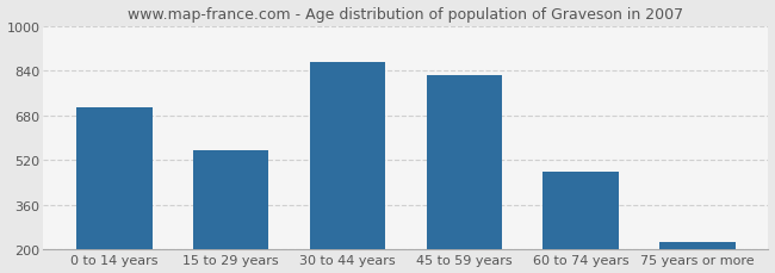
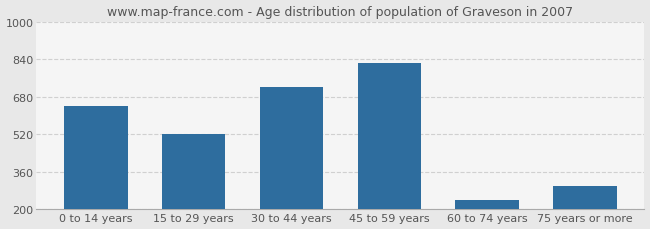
0 to 14 years: 710 -> 640
15 to 29 years: 555 -> 520
30 to 44 years: 870 -> 720
60 to 74 years: 480 -> 240
75 years or more: 225 -> 300
